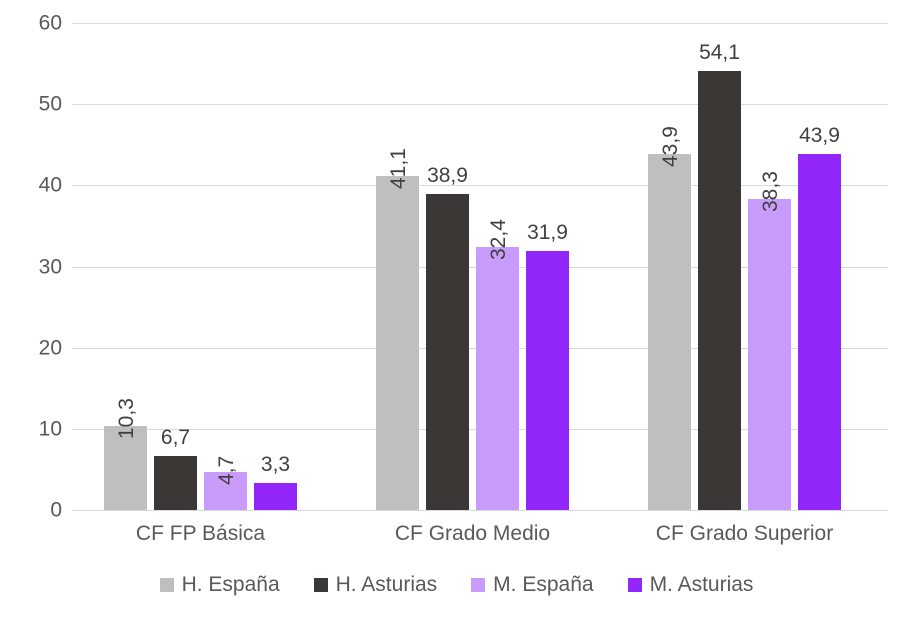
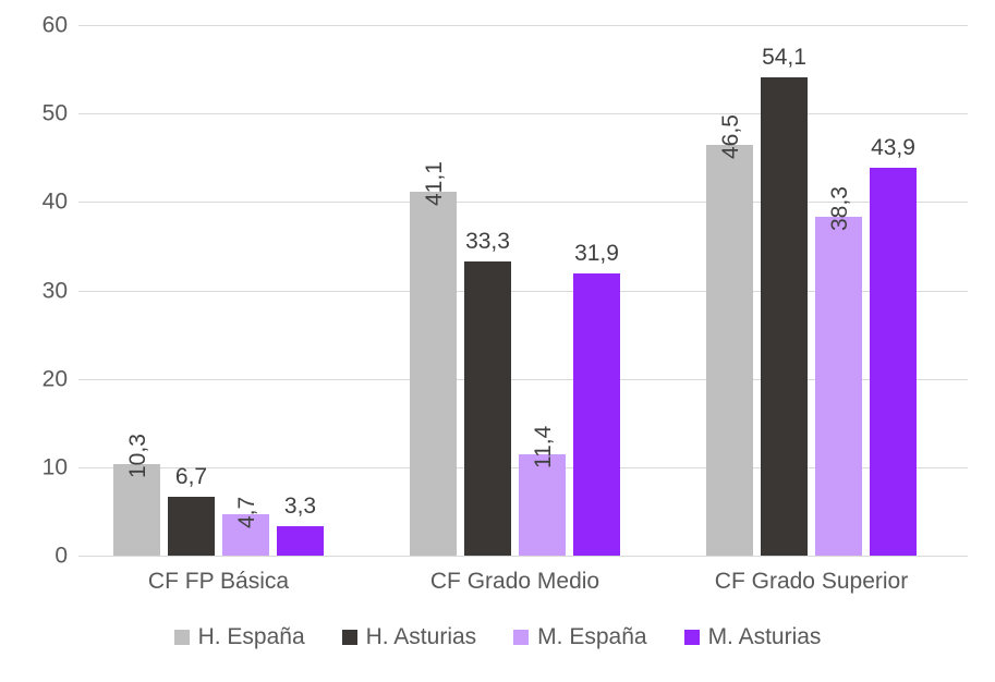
H. Asturias/CF Grado Medio: 38,9 -> 33,3
M. España/CF Grado Medio: 32,4 -> 11,4
H. España/CF Grado Superior: 43,9 -> 46,5
